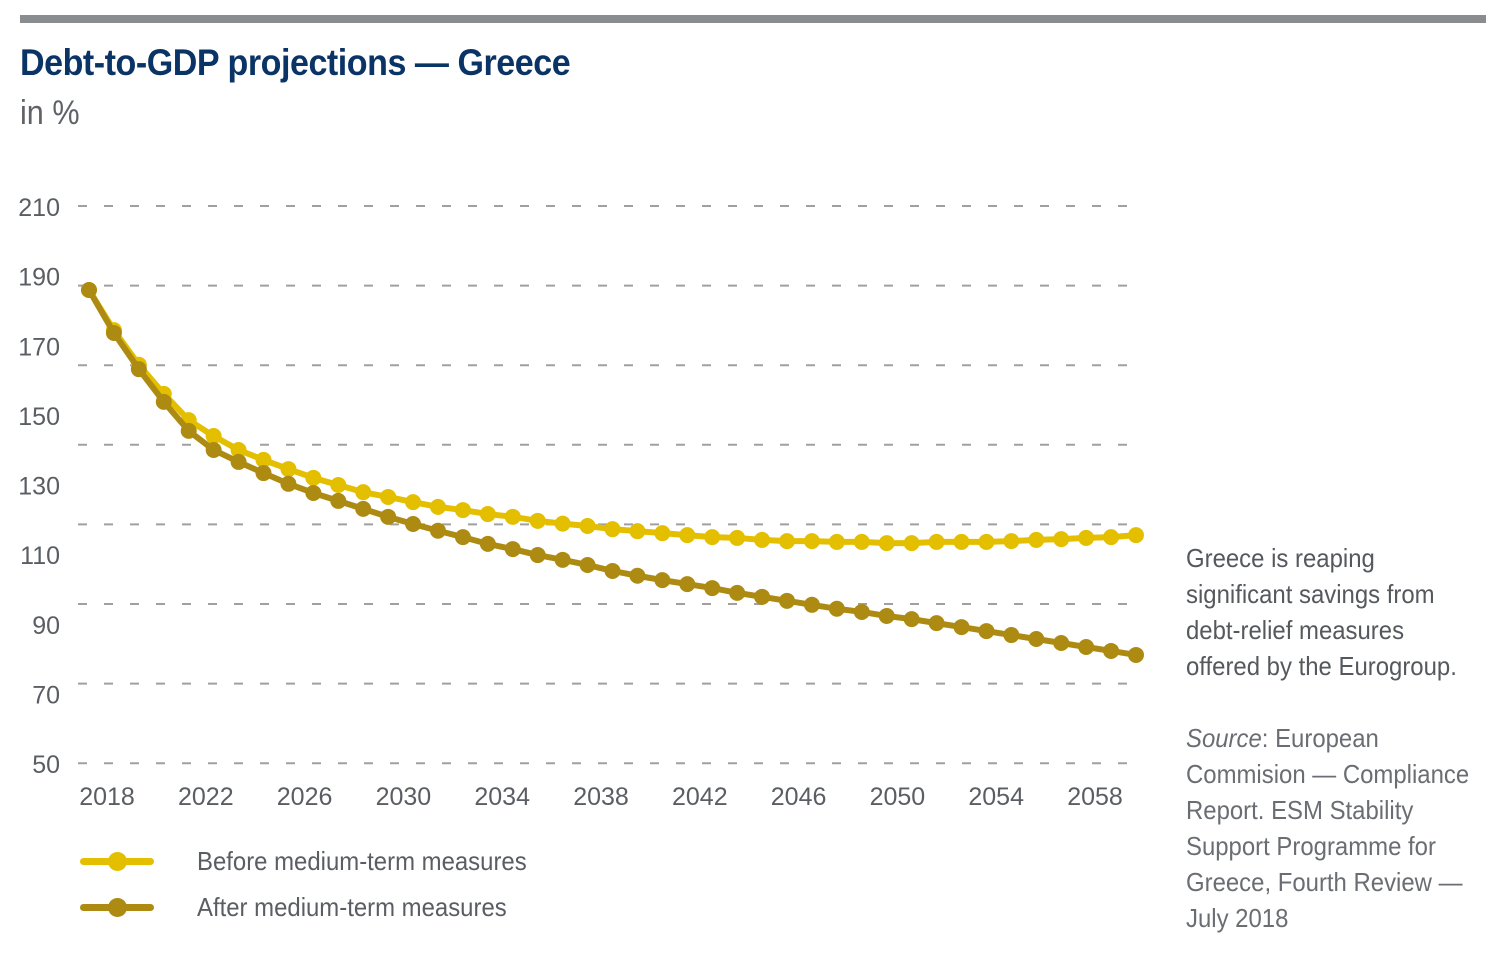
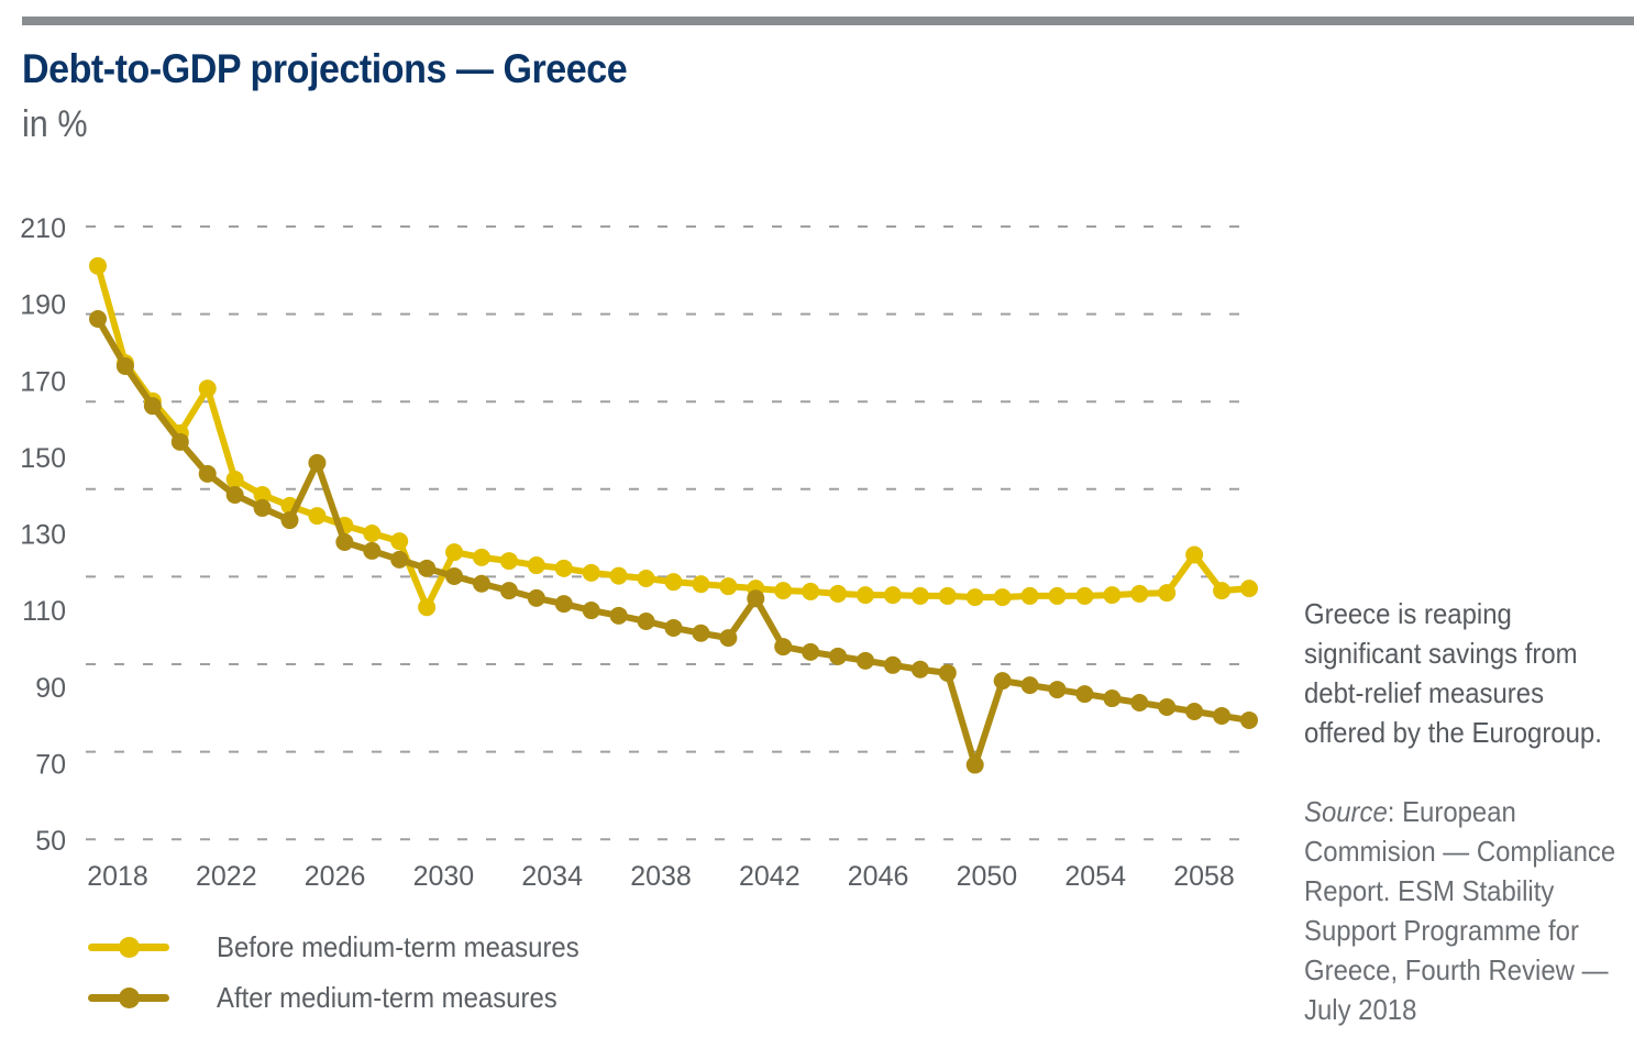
Before medium-term measures/2018: 189 -> 201
Before medium-term measures/2022: 156 -> 173
After medium-term measures/2026: 140 -> 156
Before medium-term measures/2030: 137 -> 123
After medium-term measures/2042: 115 -> 125
After medium-term measures/2050: 107 -> 87
Before medium-term measures/2058: 127 -> 135
